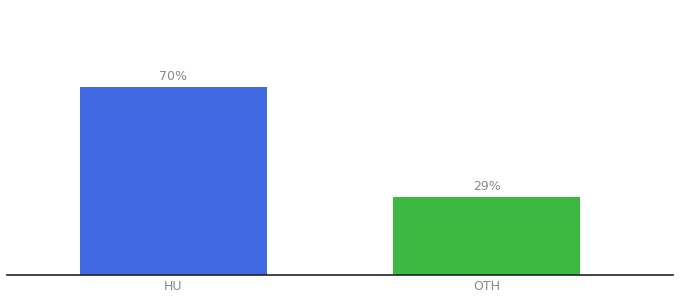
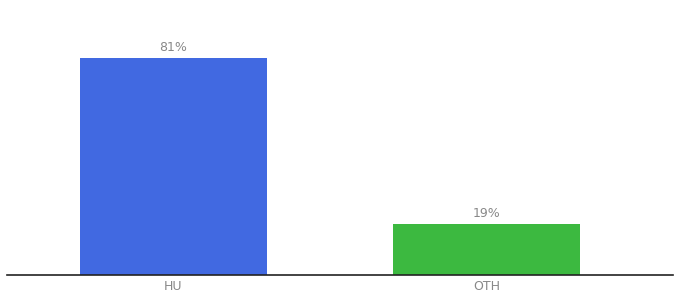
HU: 70% -> 81%
OTH: 29% -> 19%
